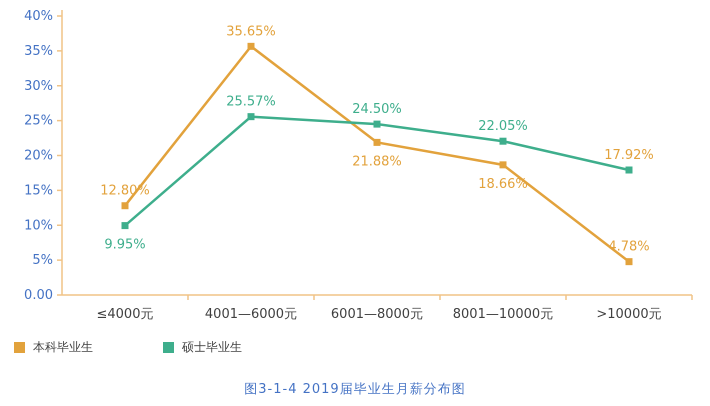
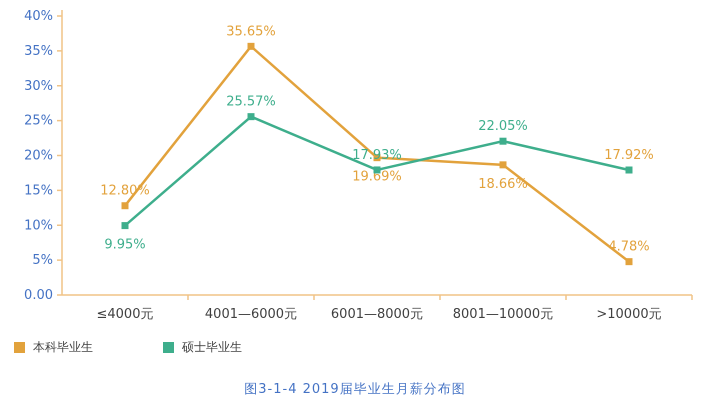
本科毕业生/6001—8000元: 21.88% -> 19.69%
硕士毕业生/6001—8000元: 24.50% -> 17.93%
